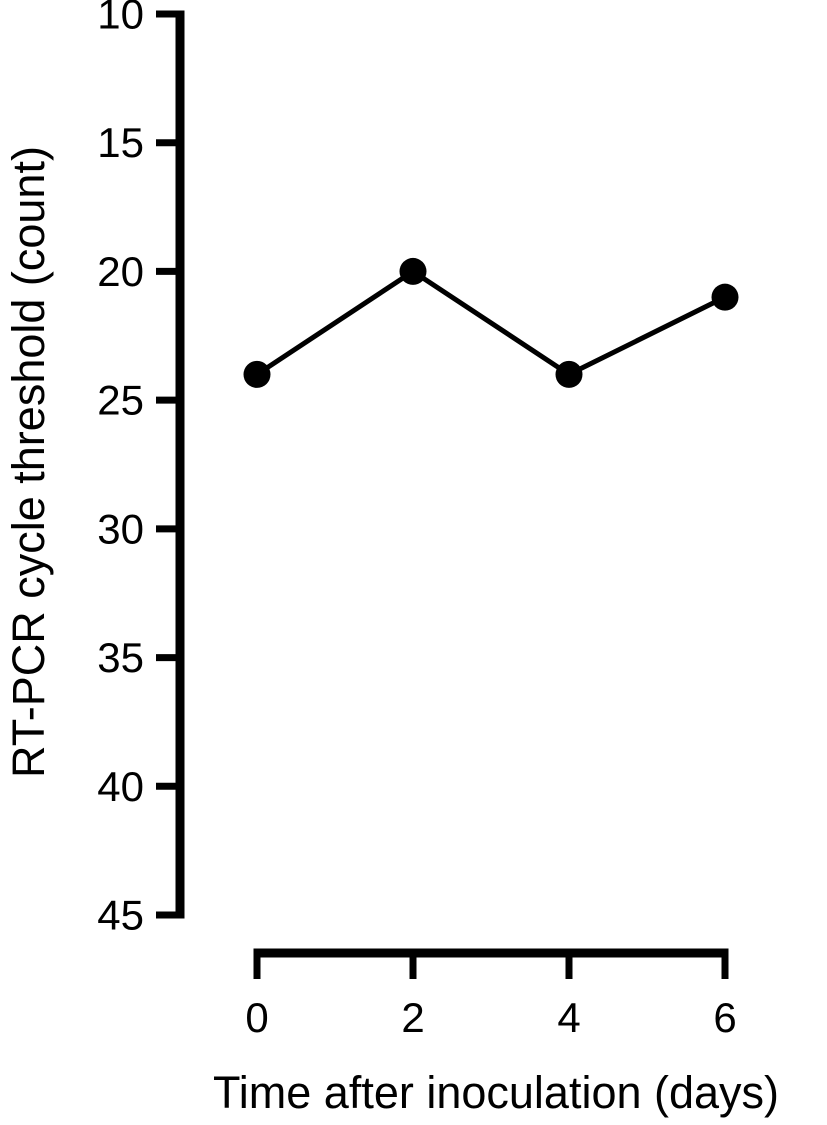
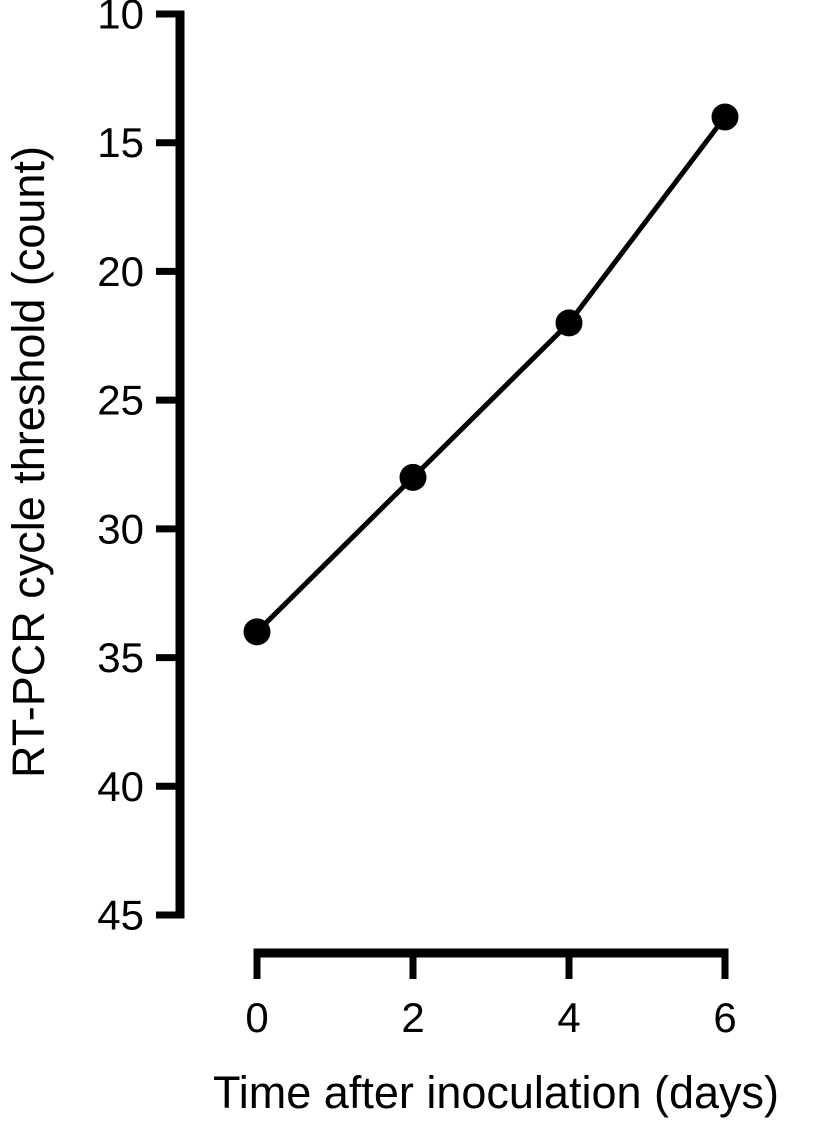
0: 24 -> 34
2: 20 -> 28
4: 24 -> 22
6: 21 -> 14
